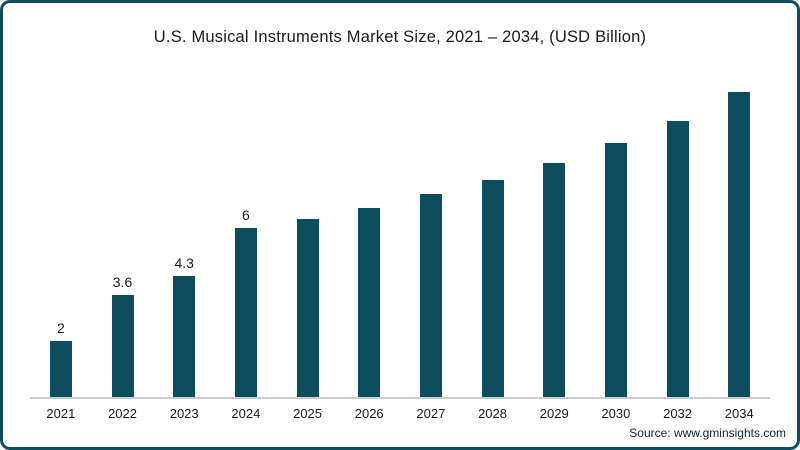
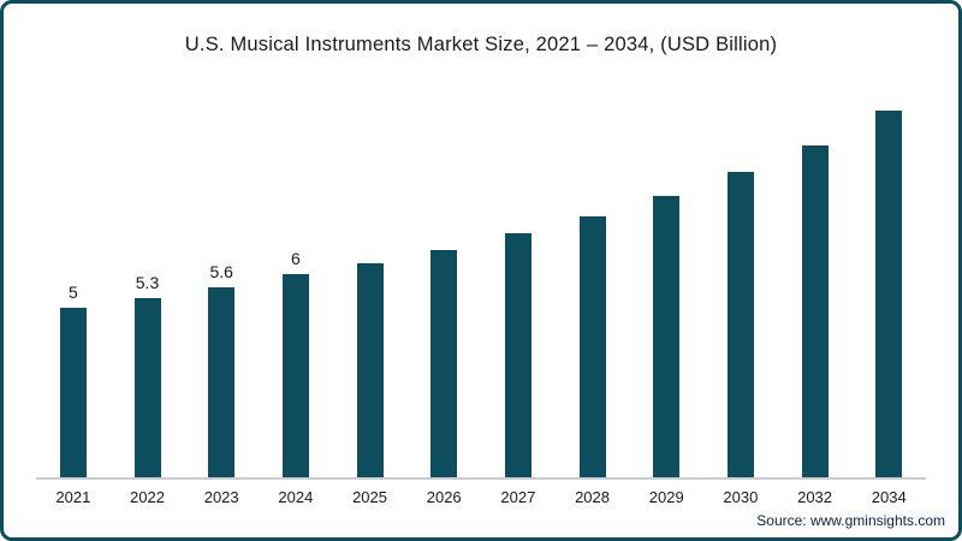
2021: 2 -> 5
2022: 3.6 -> 5.3
2023: 4.3 -> 5.6
